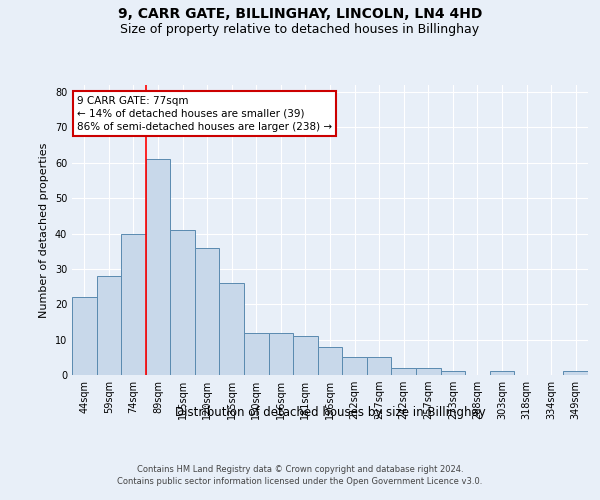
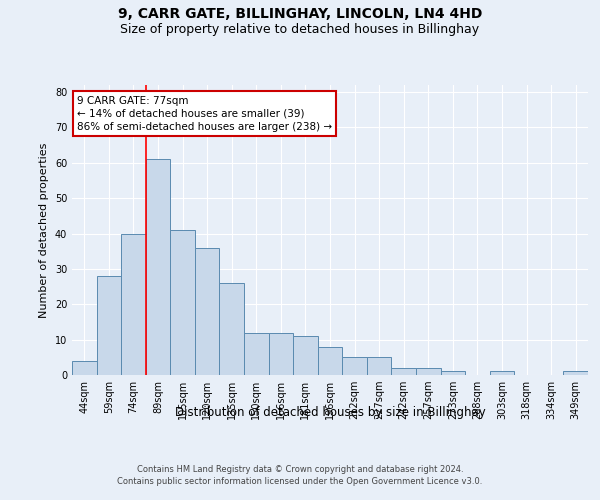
44sqm: 22 -> 4
